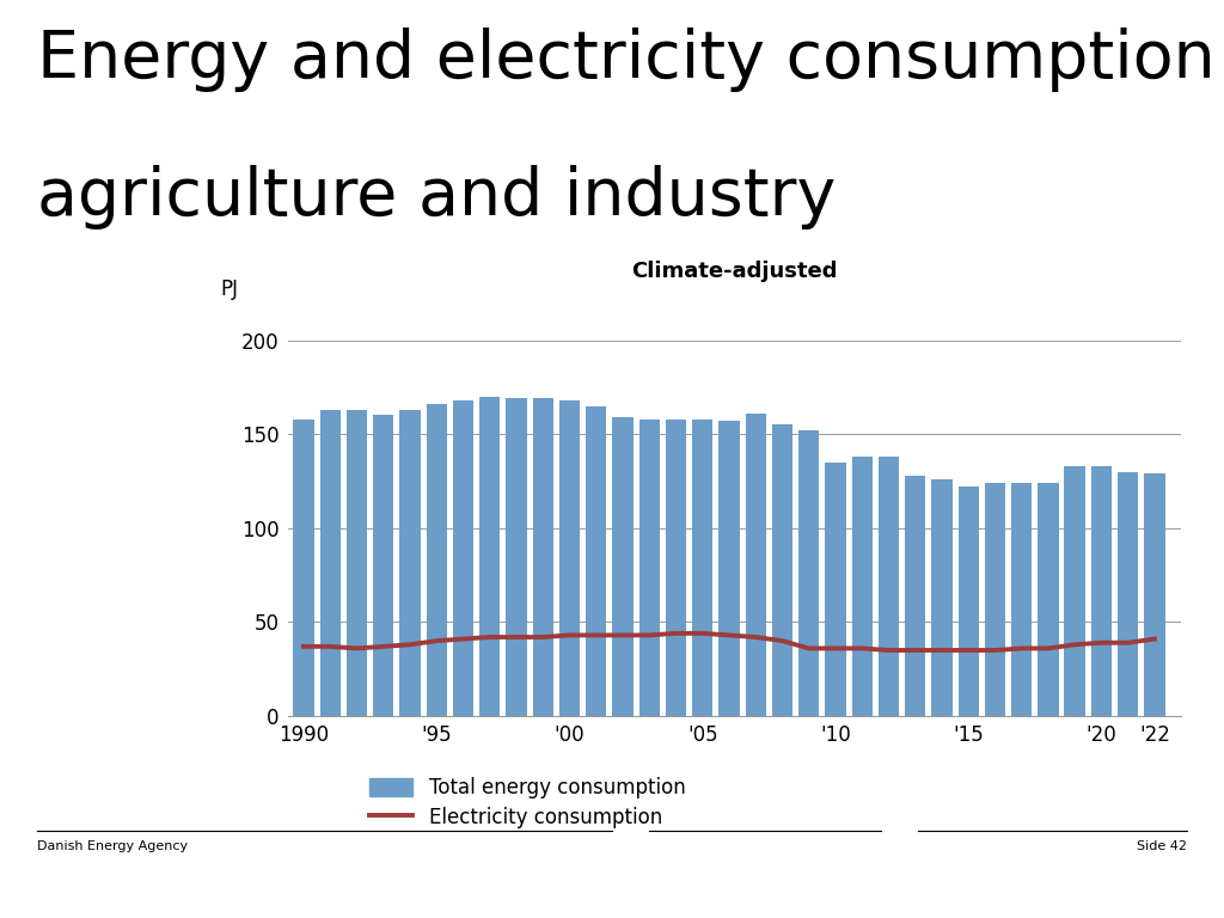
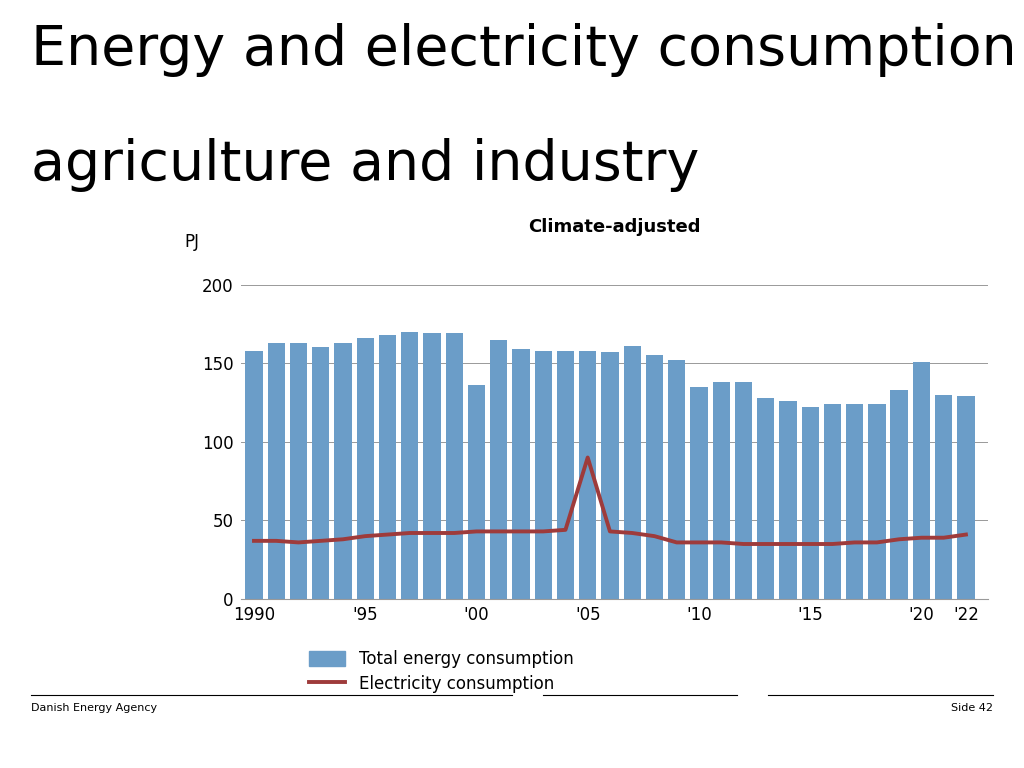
Total energy consumption/'00: 168 -> 136
Electricity consumption/'05: 44 -> 90
Total energy consumption/'20: 133 -> 151
